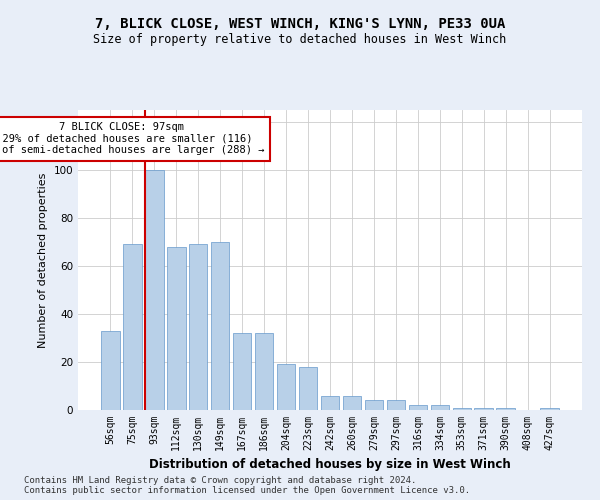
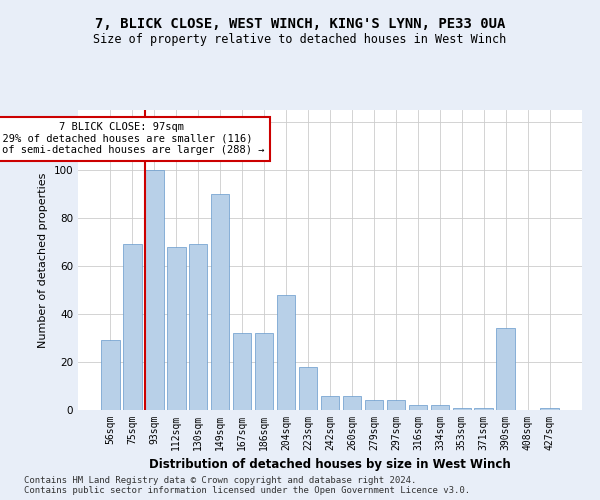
56sqm: 33 -> 29
149sqm: 70 -> 90
204sqm: 19 -> 48
390sqm: 1 -> 34
